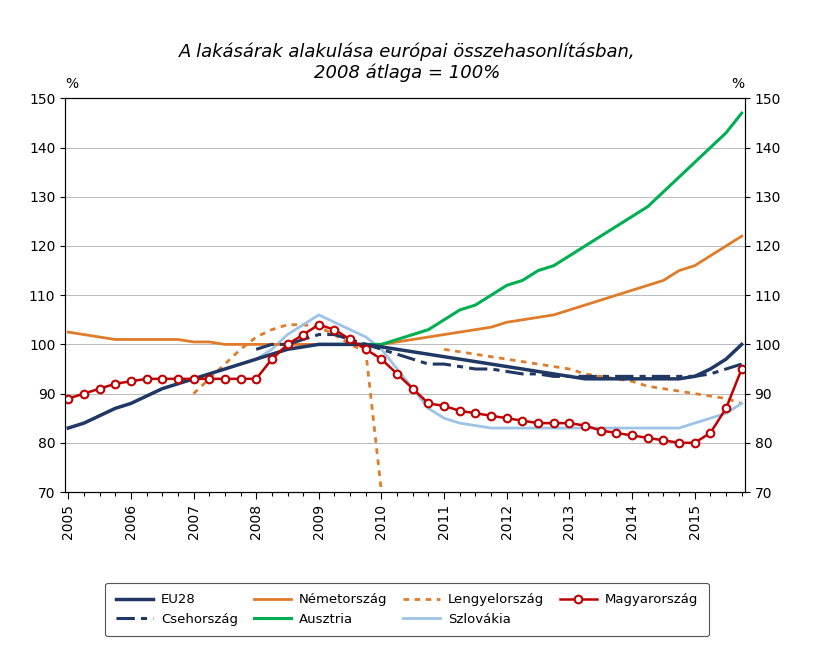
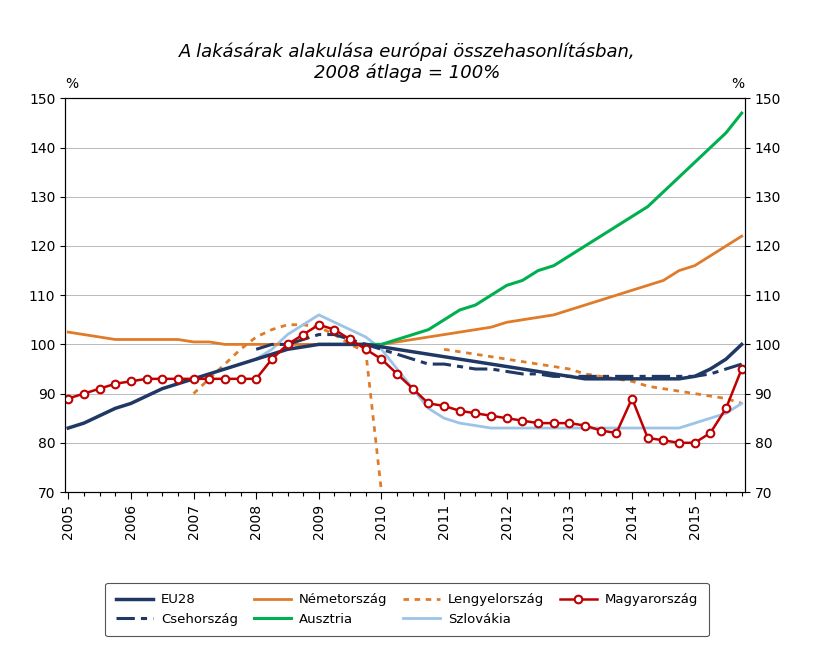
Magyarország/2014: 81.5 -> 89.0
